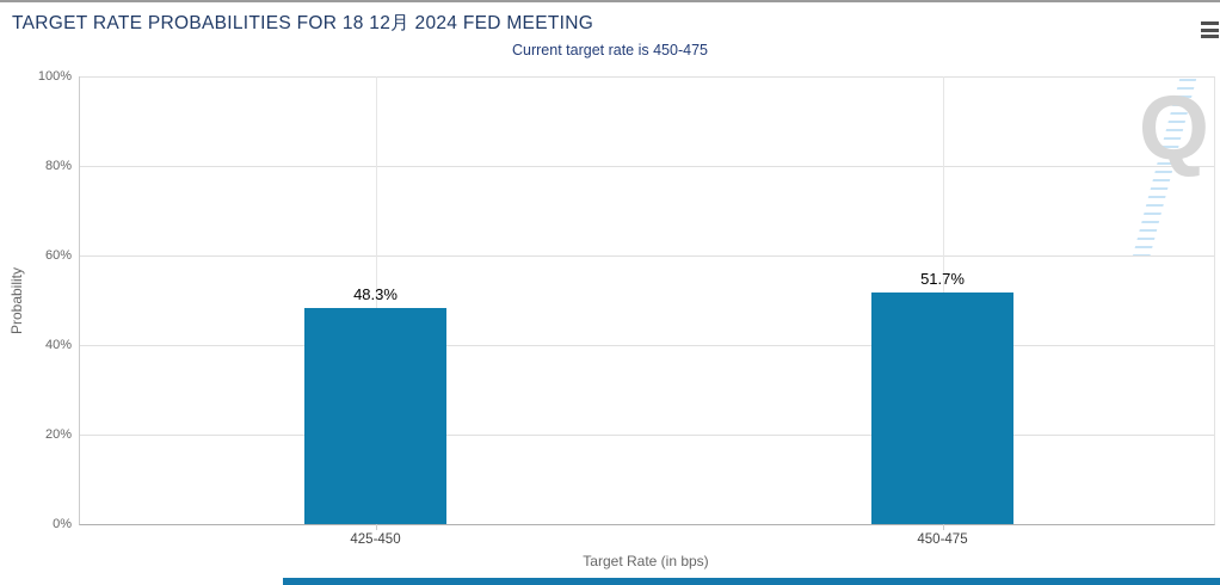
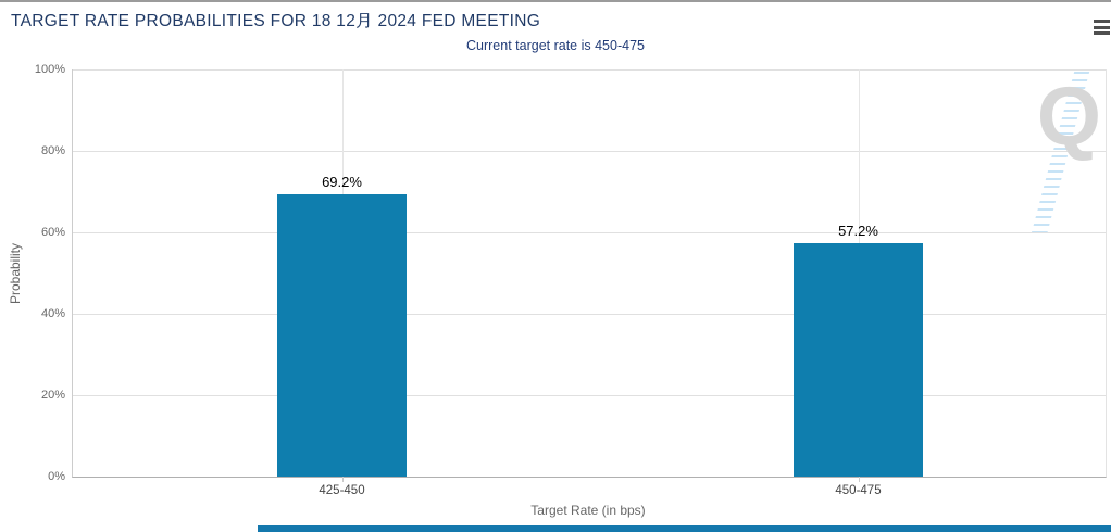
425-450: 48.3% -> 69.2%
450-475: 51.7% -> 57.2%
